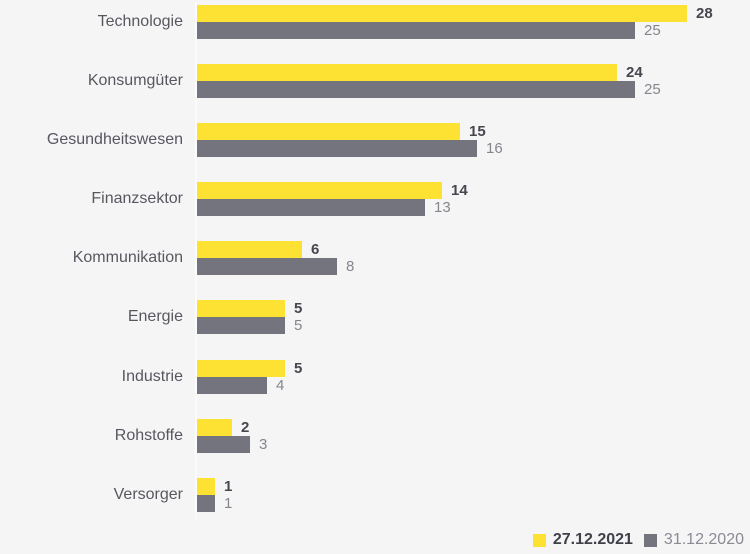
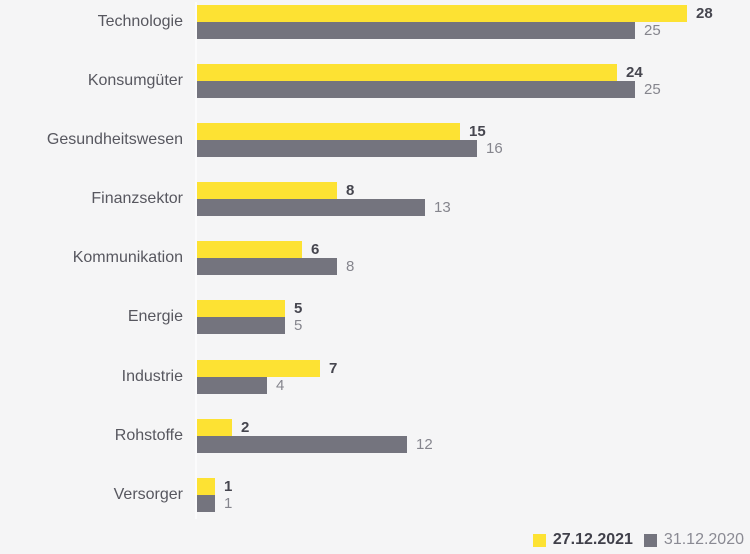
27.12.2021/Finanzsektor: 14 -> 8
27.12.2021/Industrie: 5 -> 7
31.12.2020/Rohstoffe: 3 -> 12
